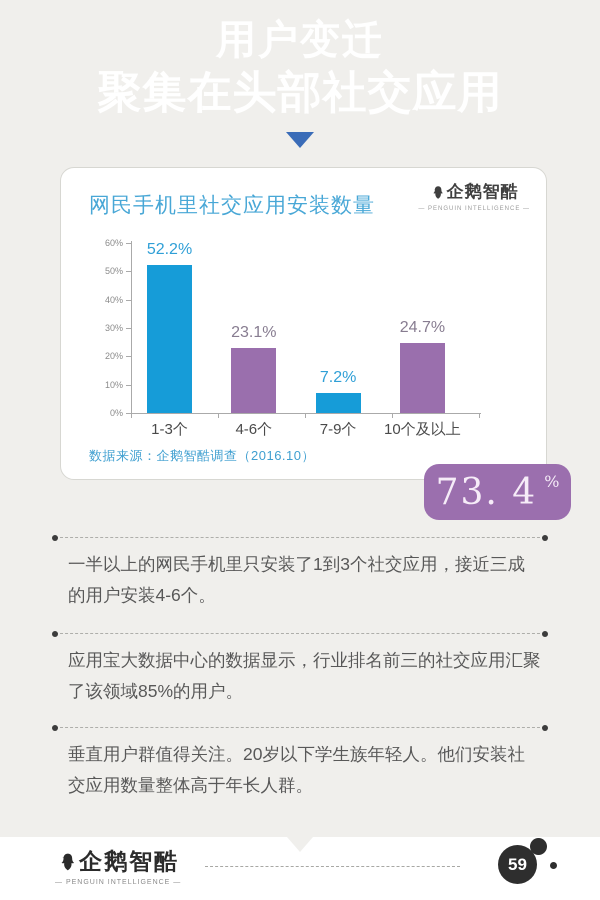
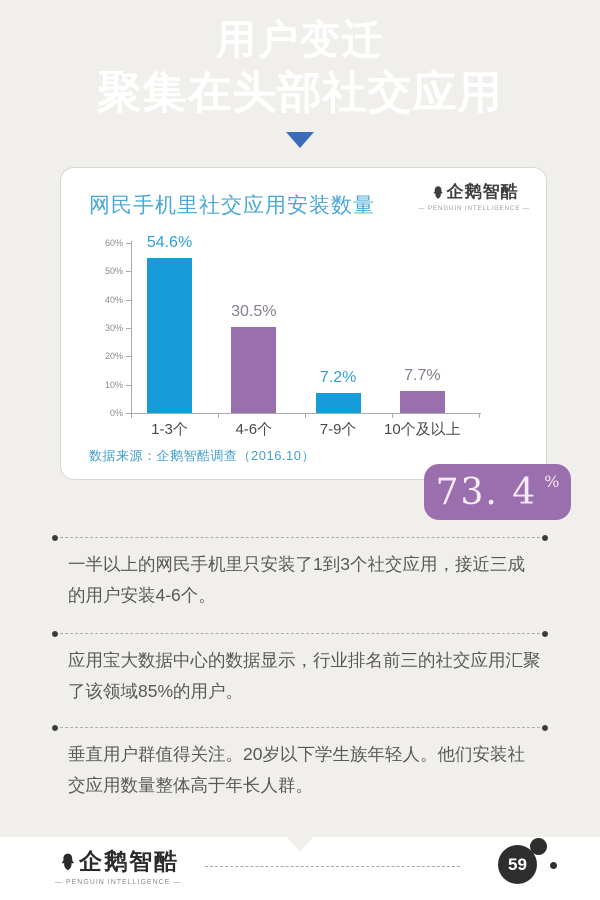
1-3个: 52.2% -> 54.6%
4-6个: 23.1% -> 30.5%
10个及以上: 24.7% -> 7.7%
